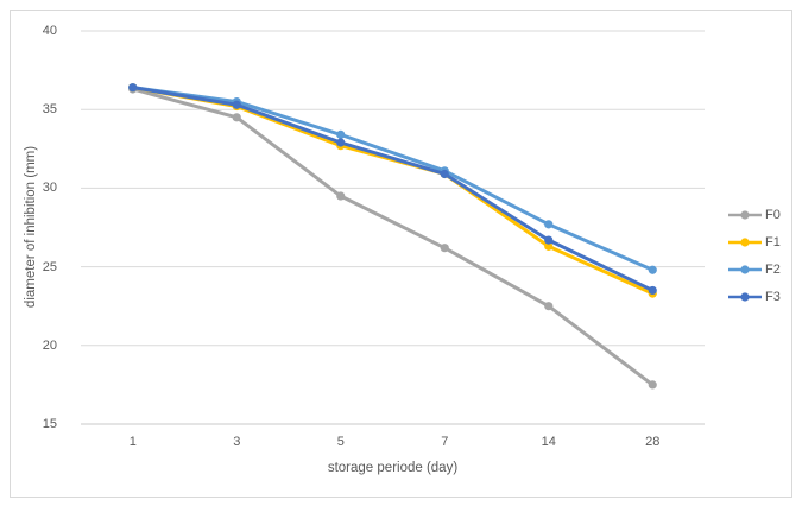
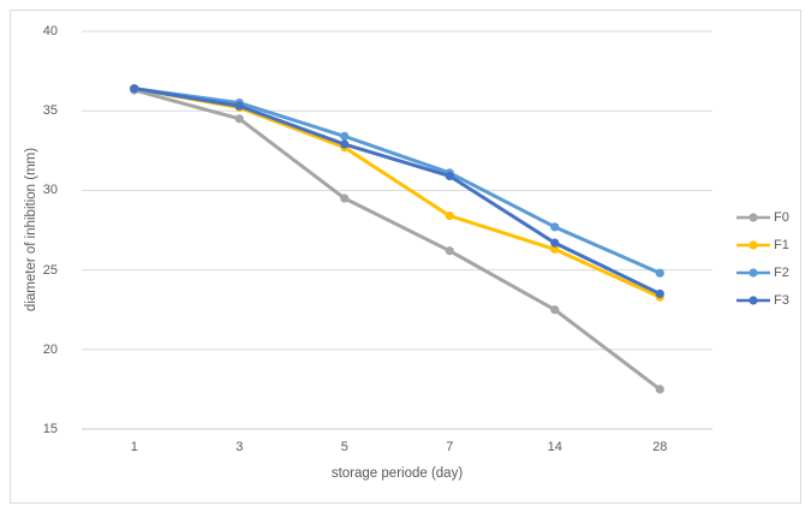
F1/7: 30.9 -> 28.4
